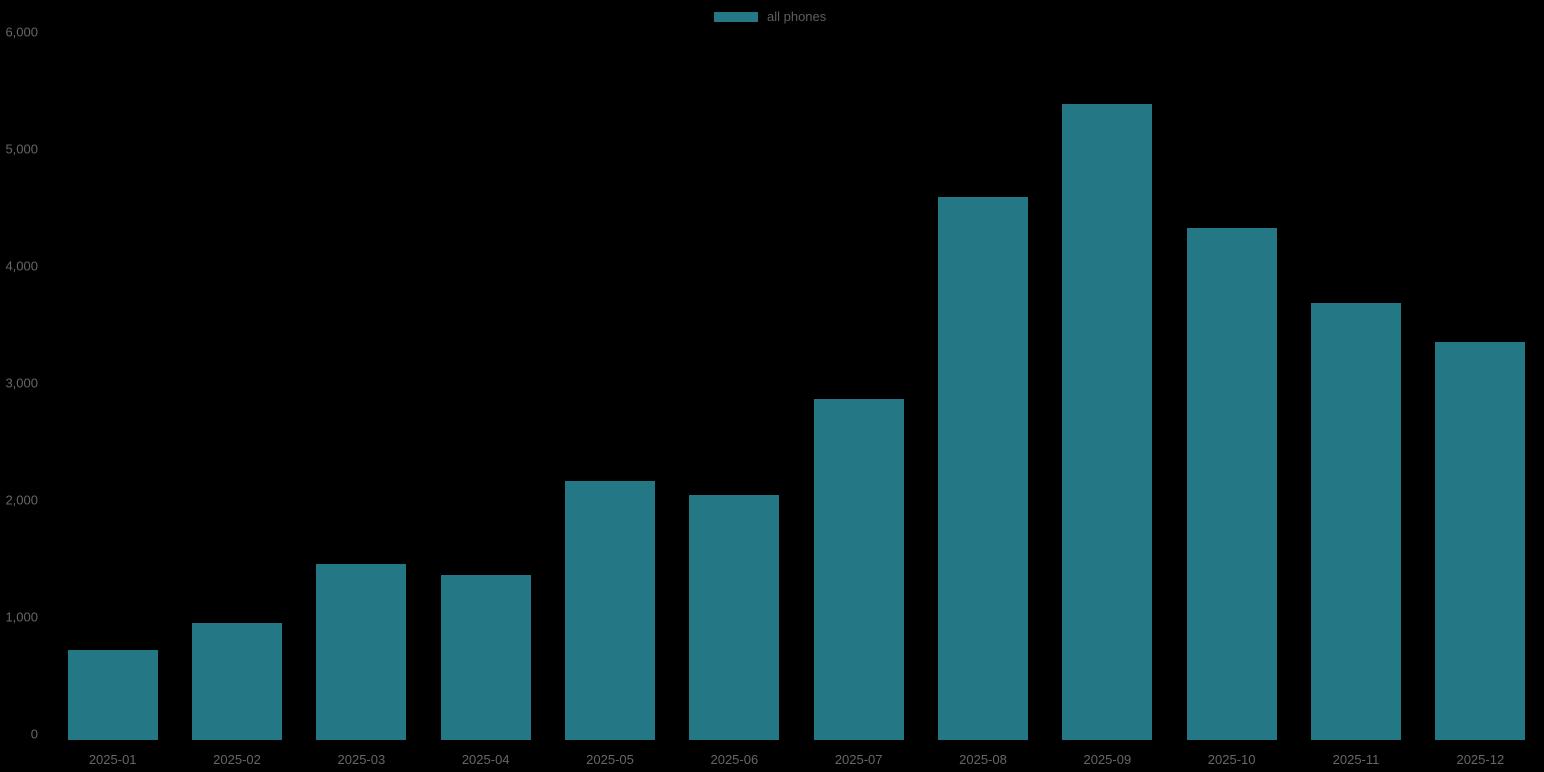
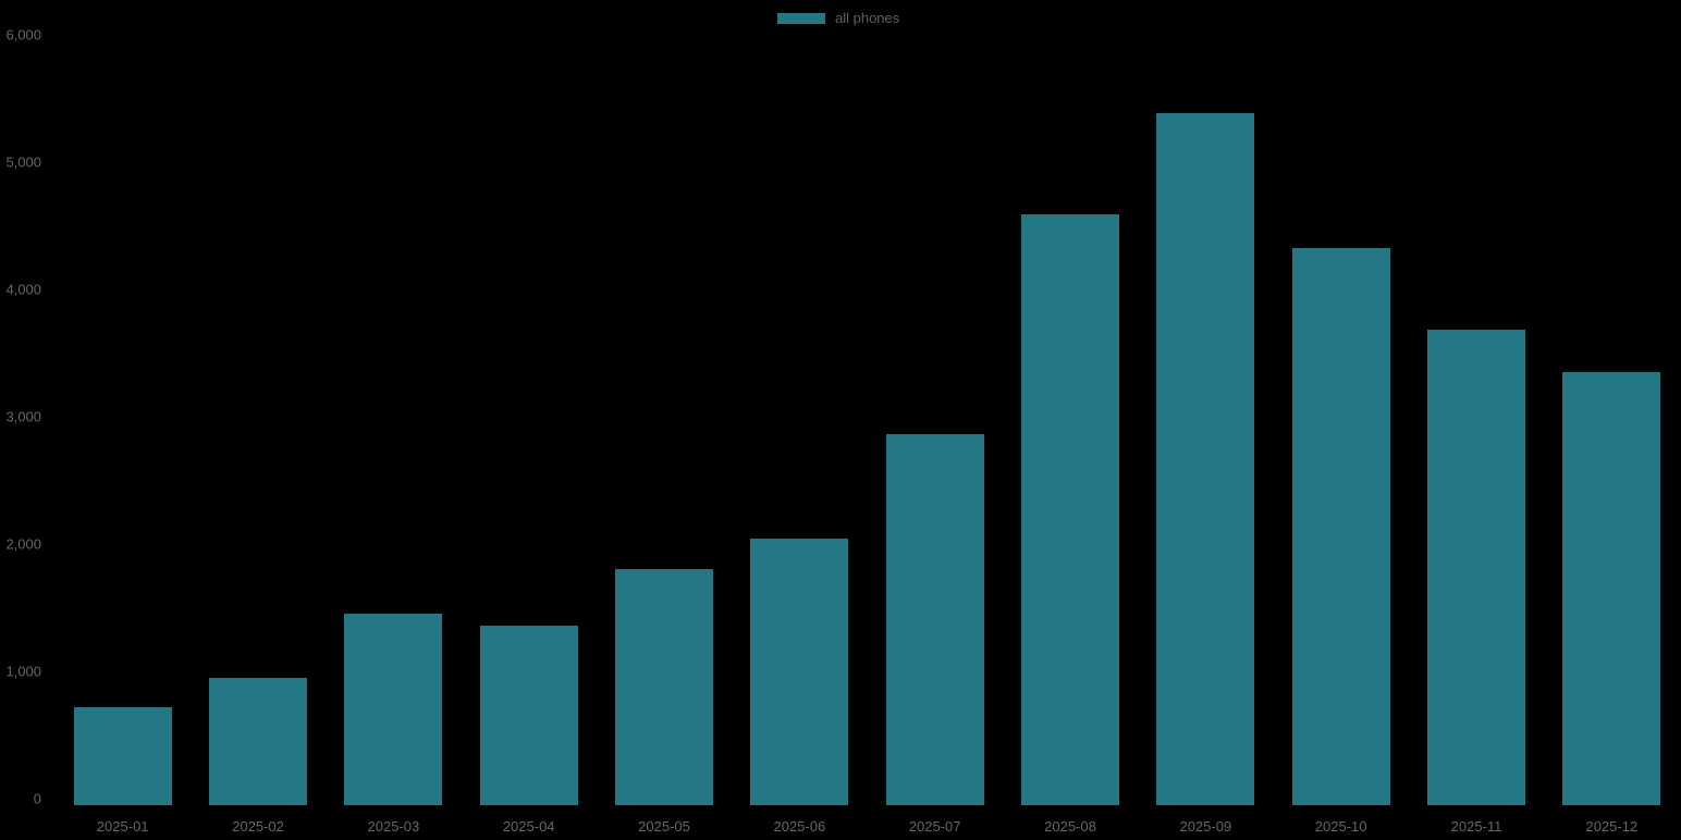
2025-05: 2210 -> 1860
